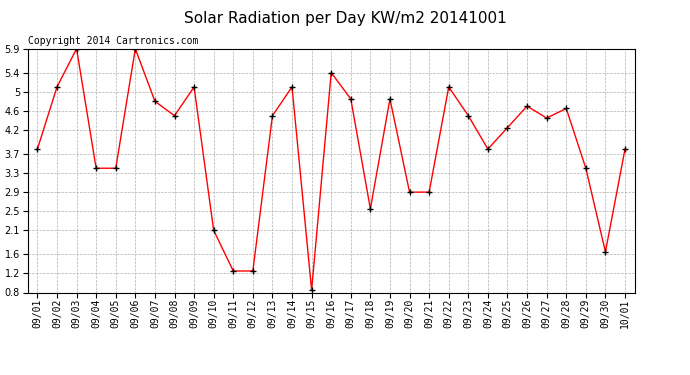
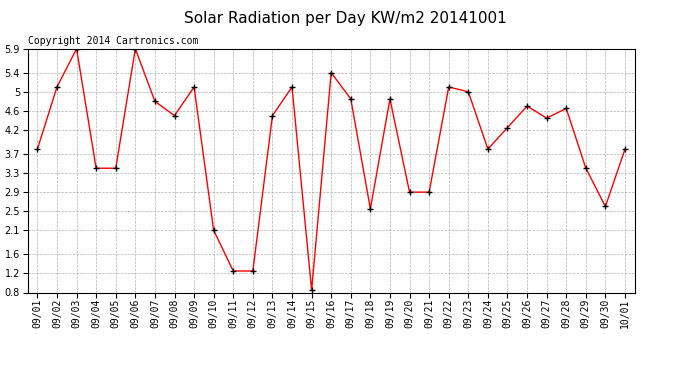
09/23: 4.50 -> 5.00
09/30: 1.65 -> 2.60
